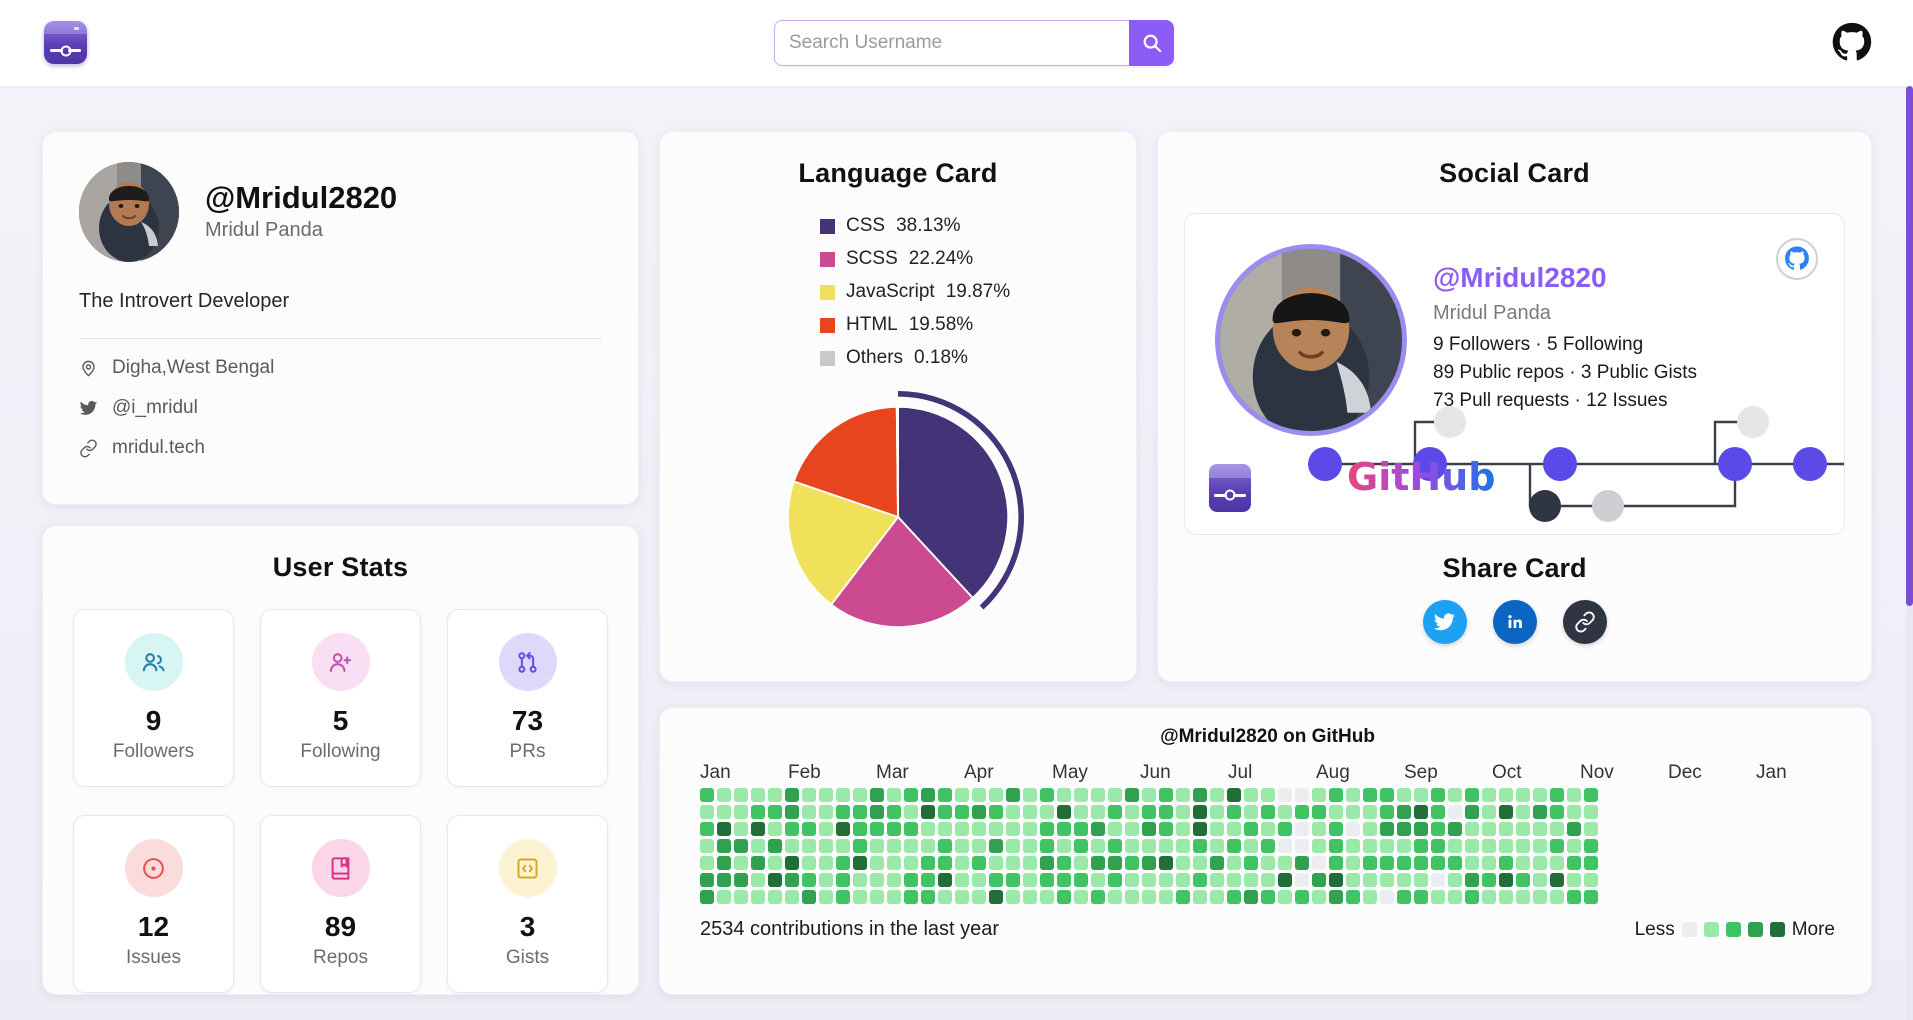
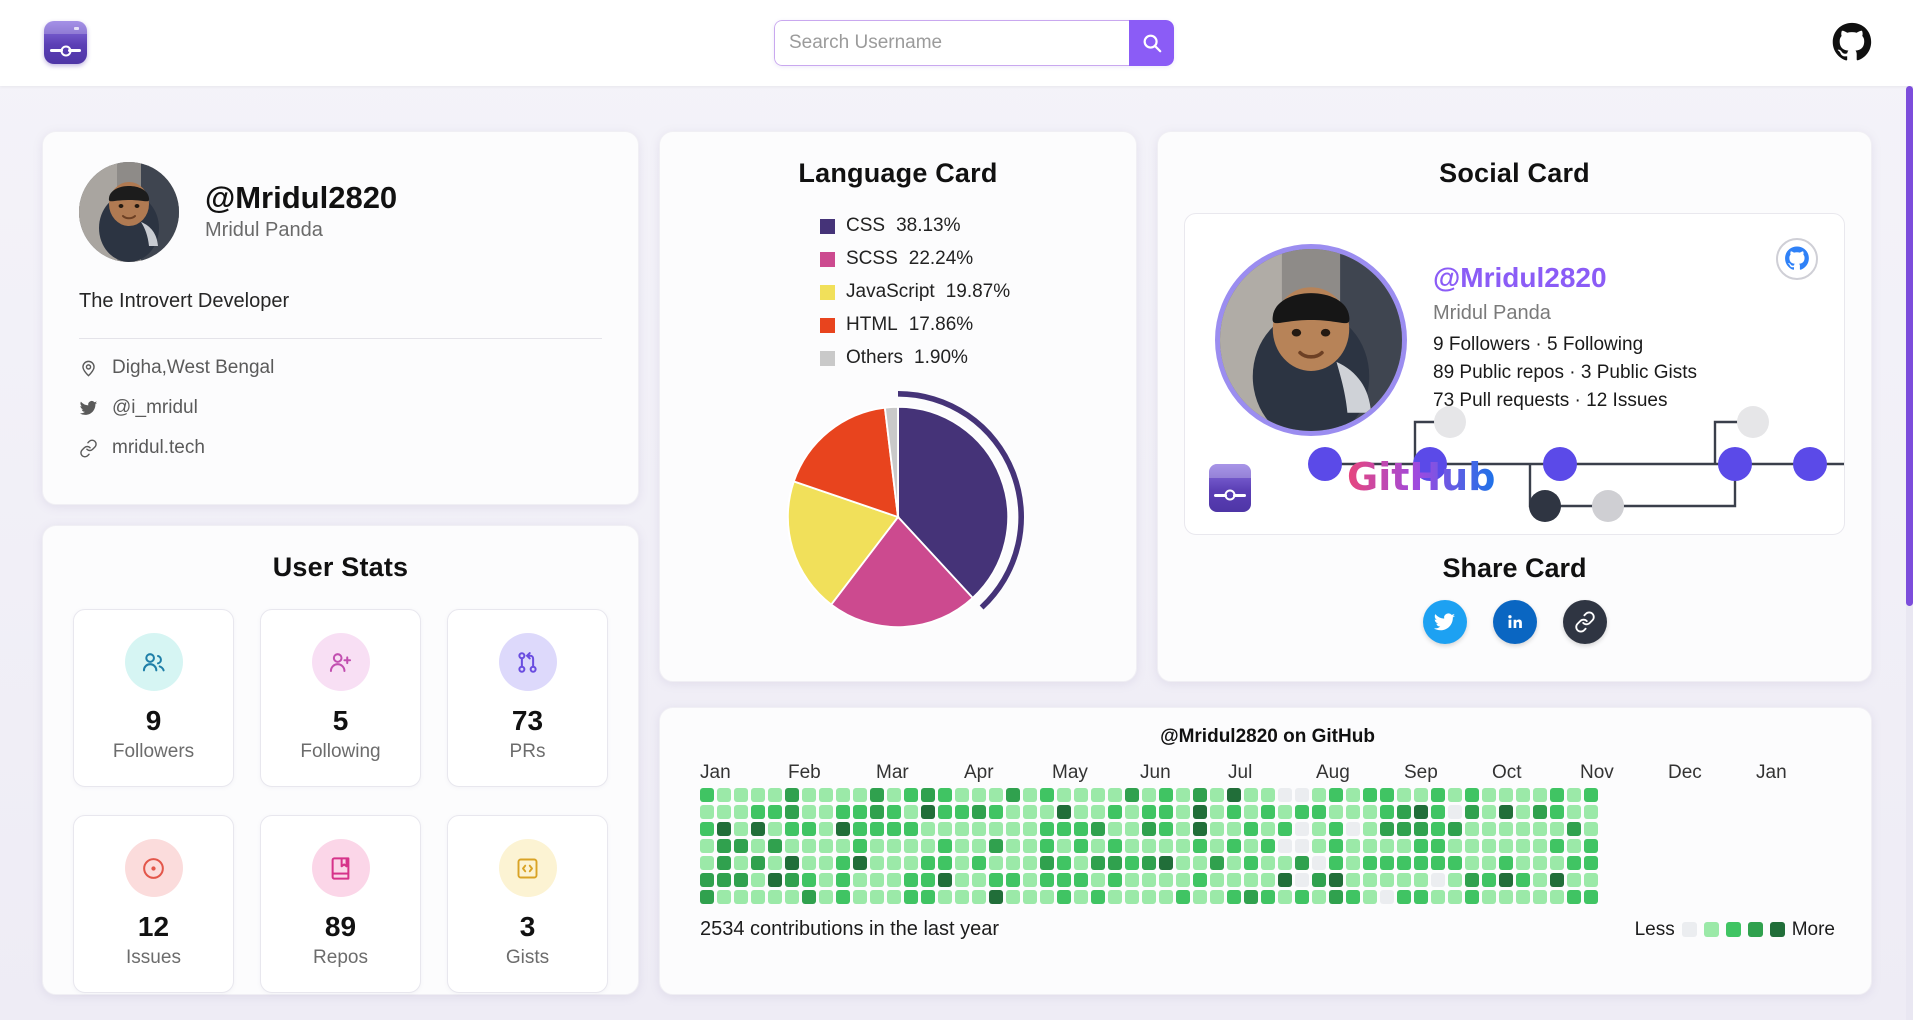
HTML: 19.58% -> 17.86%
Others: 0.18% -> 1.90%
